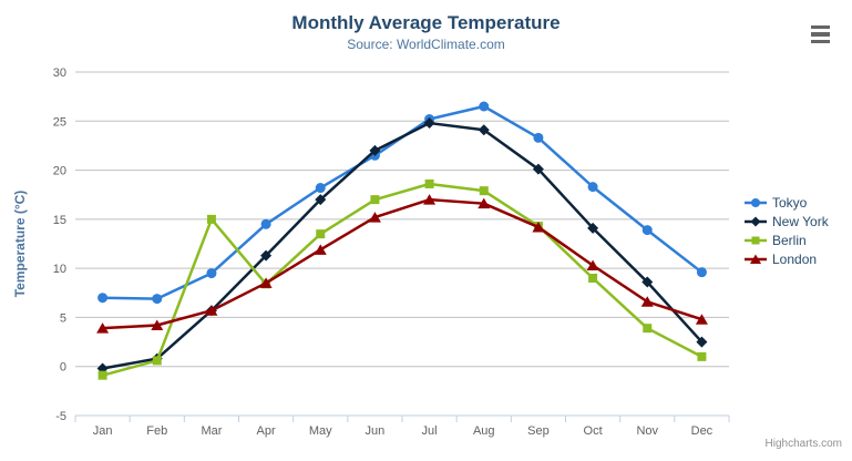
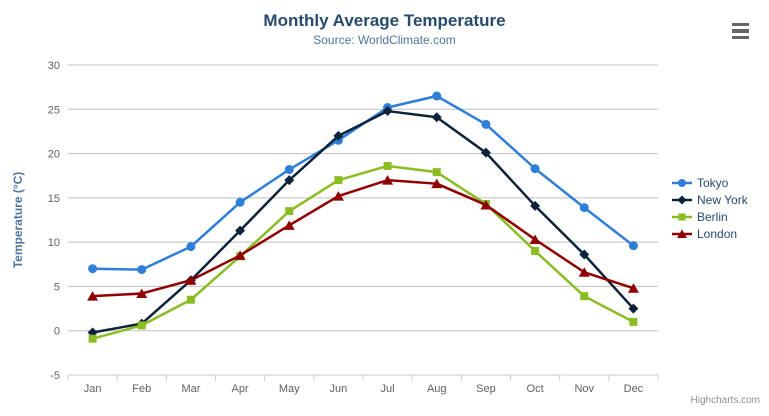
Berlin/Mar: 15 -> 4
